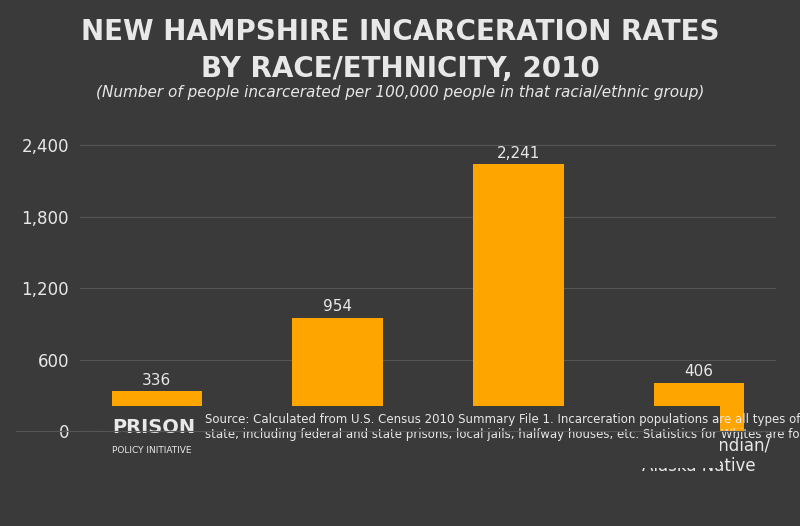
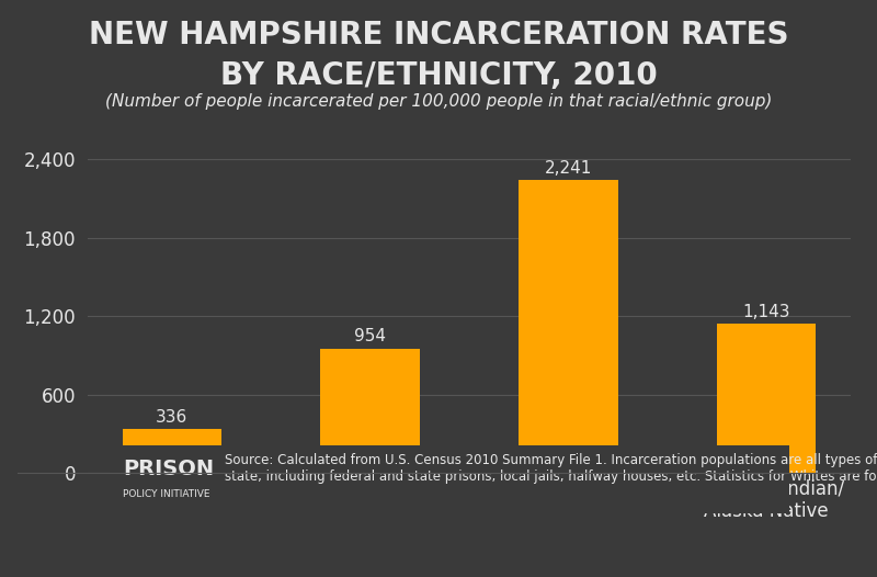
American Indian/ Alaska Native: 406 -> 1,143
